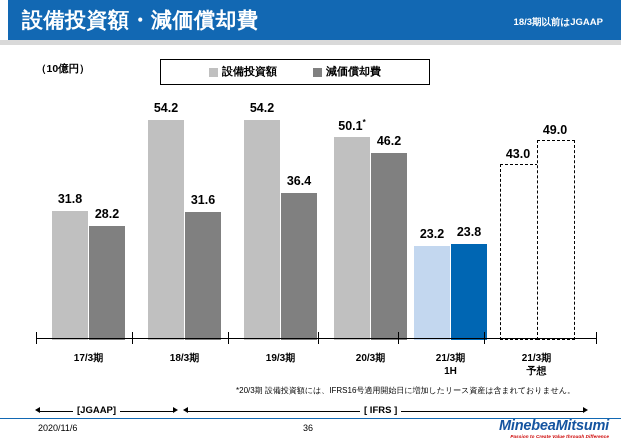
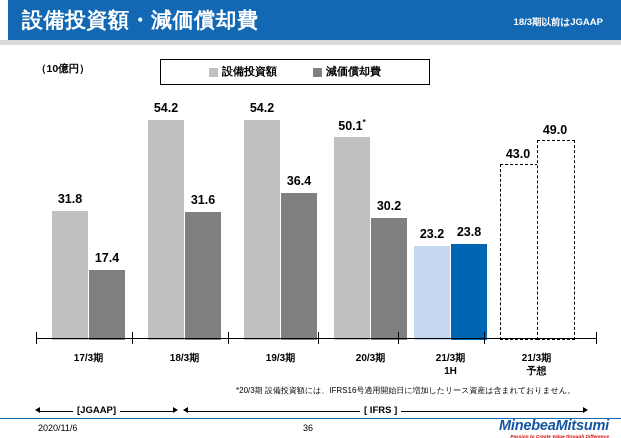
減価償却費/17/3期: 28.2 -> 17.4
減価償却費/20/3期: 46.2 -> 30.2
